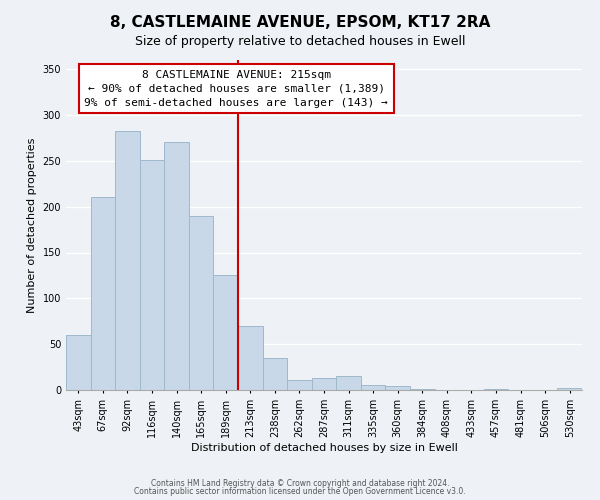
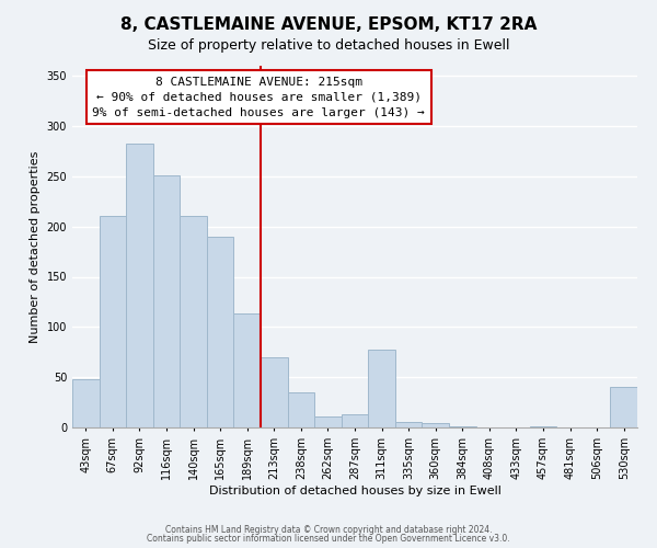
43sqm: 60 -> 48
140sqm: 271 -> 210
189sqm: 126 -> 114
311sqm: 15 -> 78
530sqm: 2 -> 40
